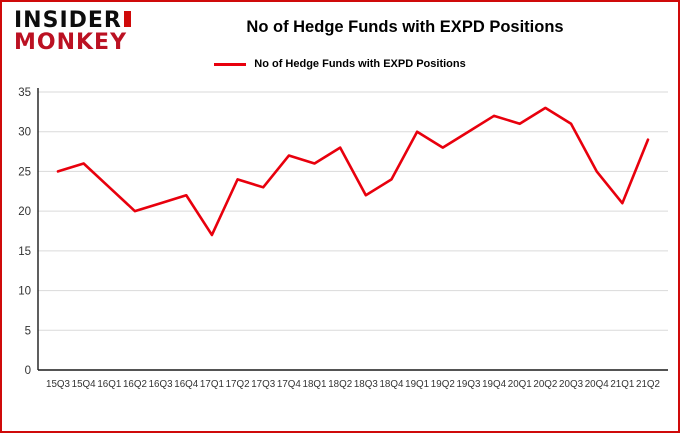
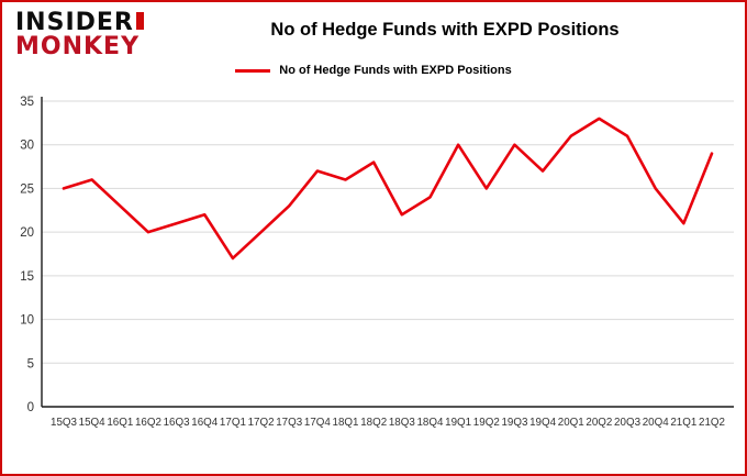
17Q2: 24 -> 20
19Q2: 28 -> 25
19Q4: 32 -> 27
